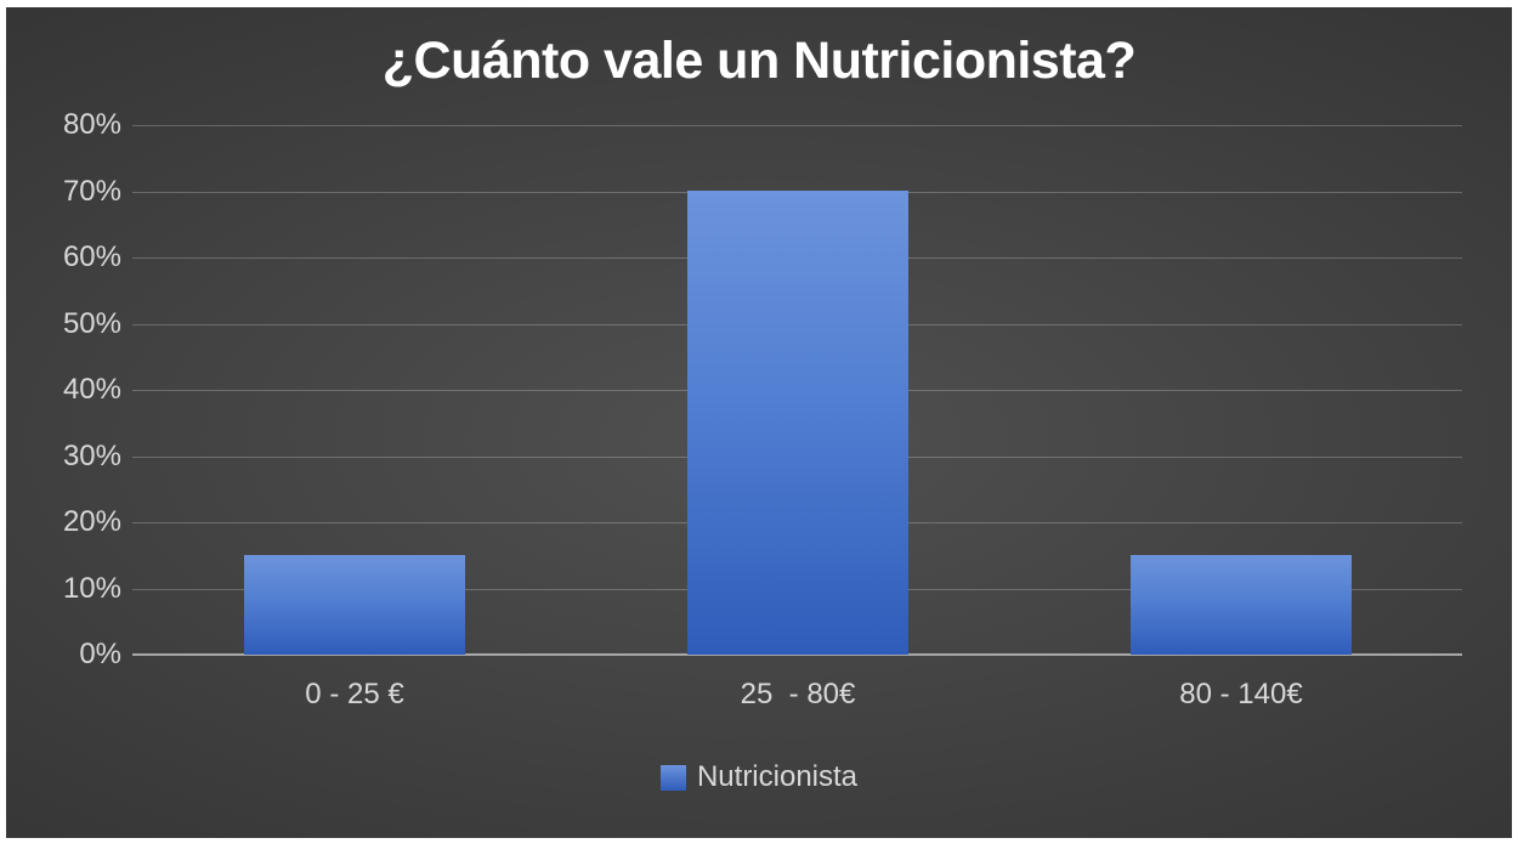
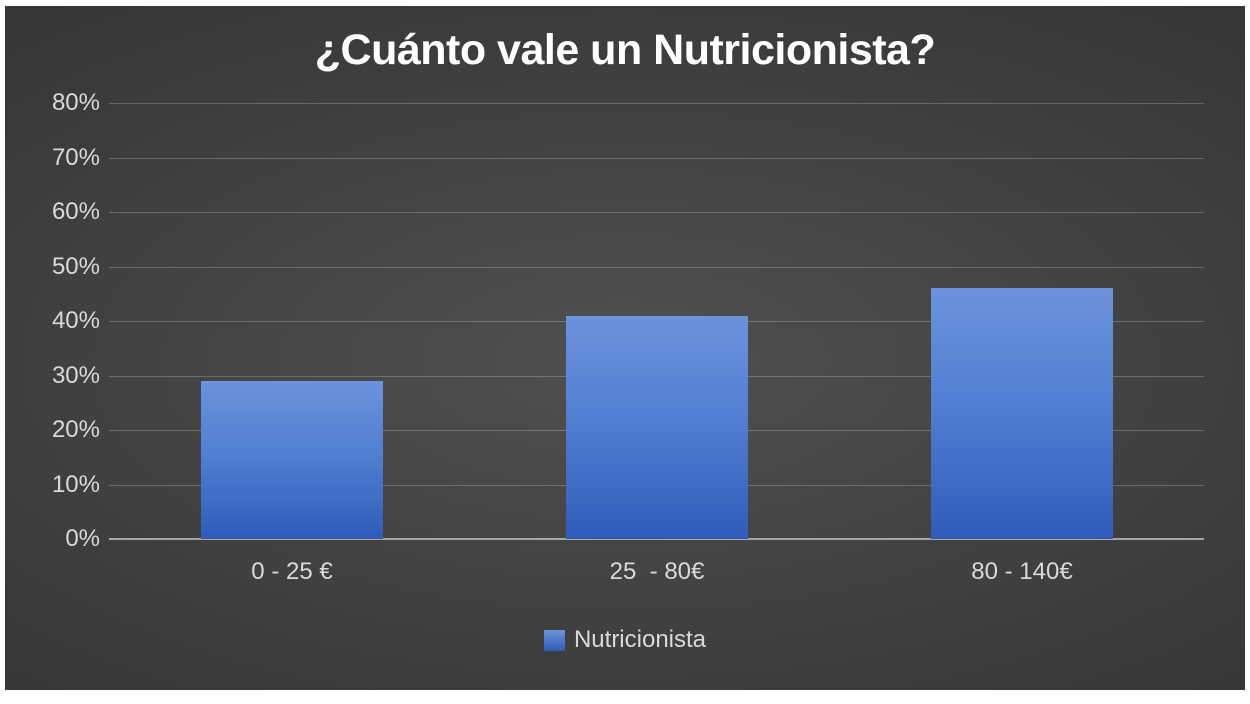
0 - 25 €: 15% -> 29%
25 - 80€: 70% -> 41%
80 - 140€: 15% -> 46%
